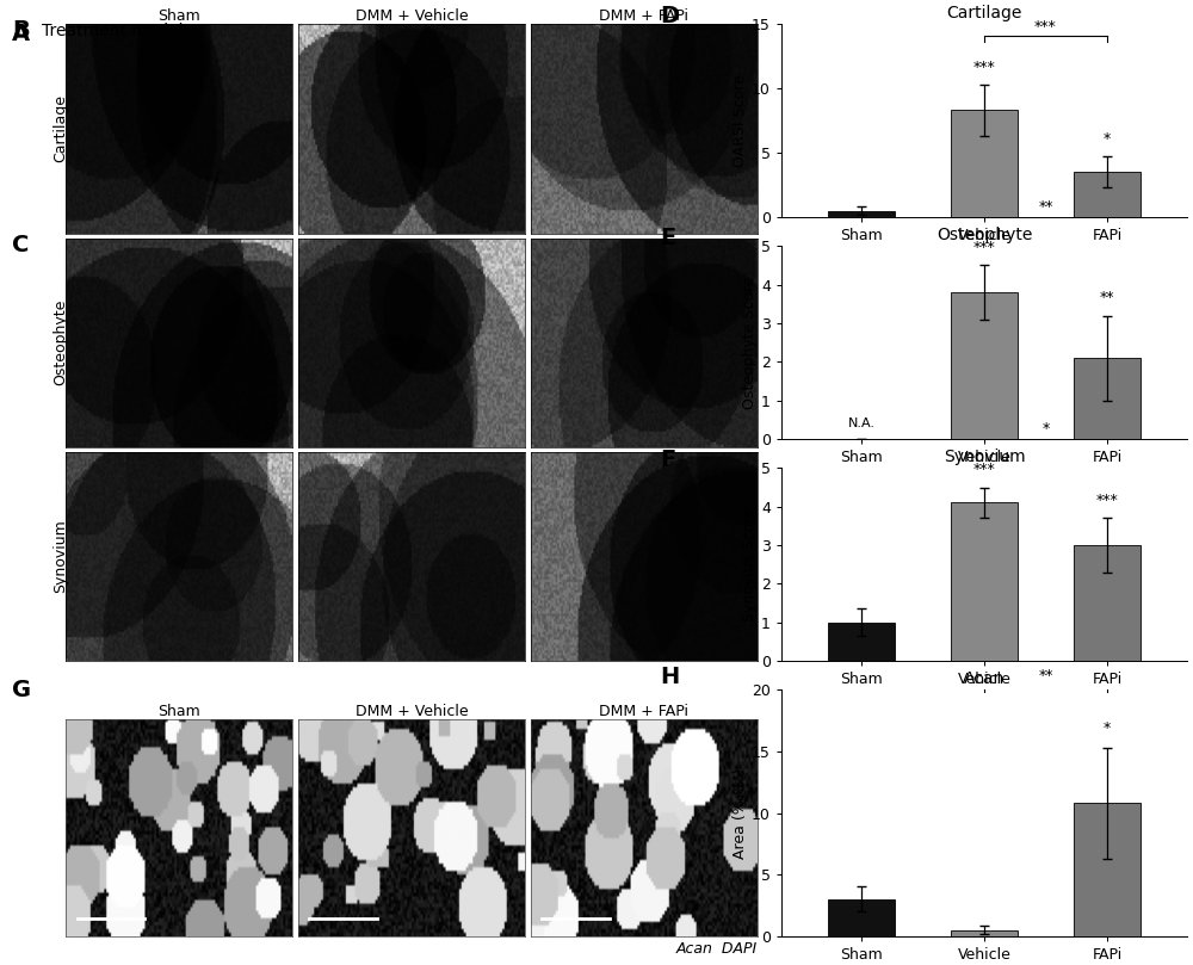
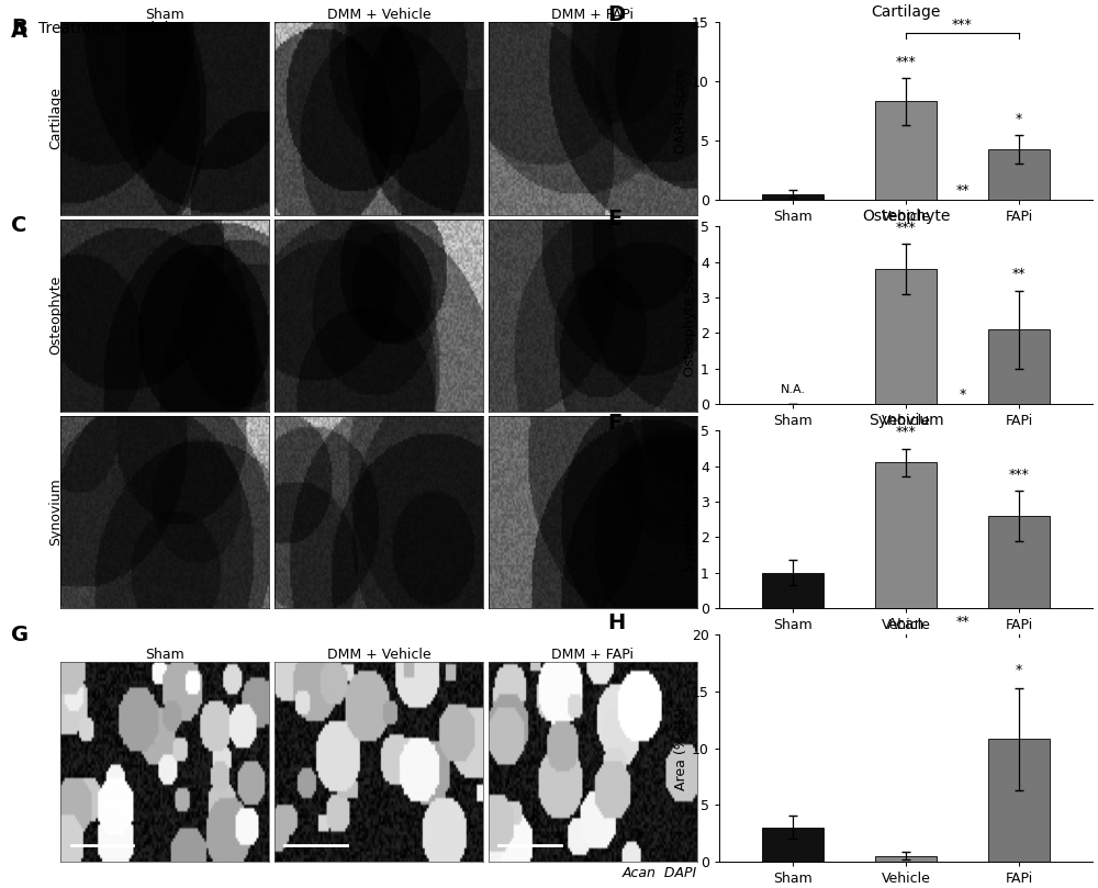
Cartilage/FAPi: 3.5 -> 4.3
Synovium/FAPi: 3.0 -> 2.6
